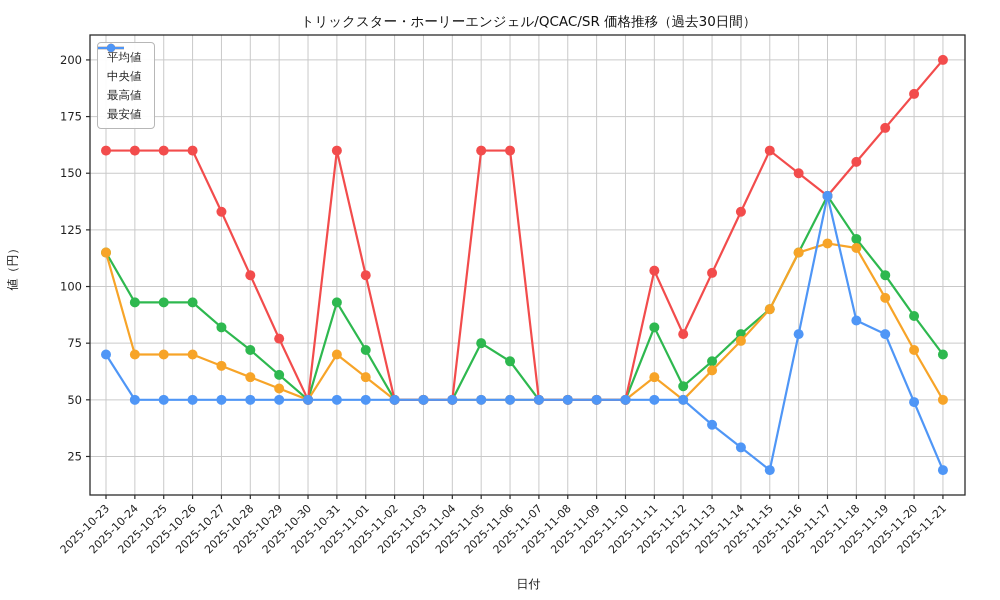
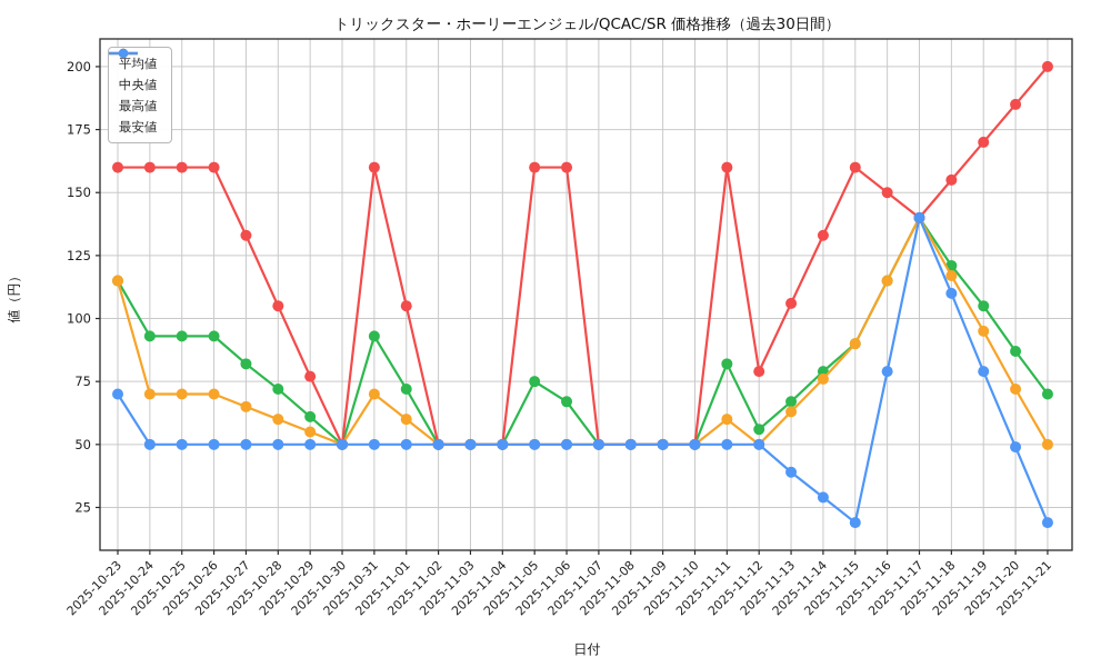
最高値/2025-11-11: 107 -> 160
中央値/2025-11-17: 119 -> 140
最安値/2025-11-18: 85 -> 110
